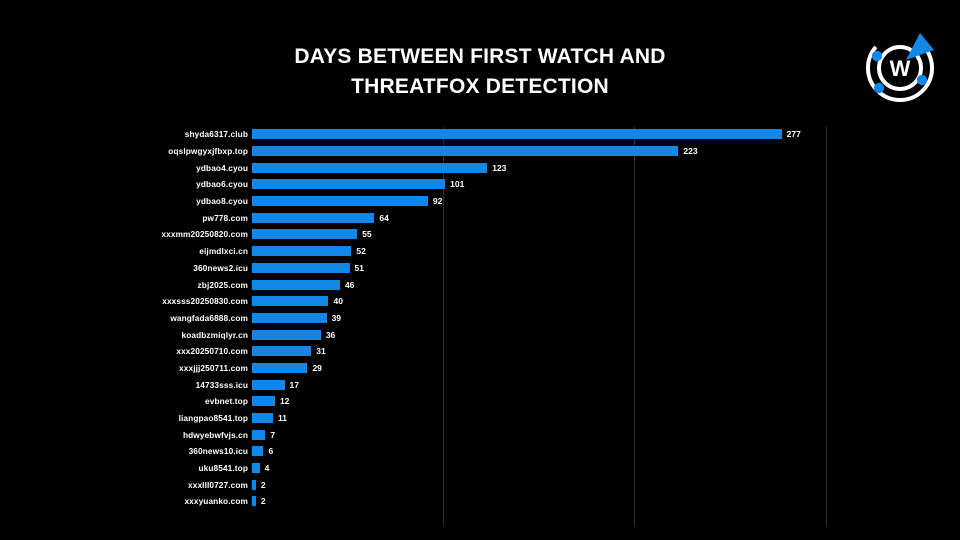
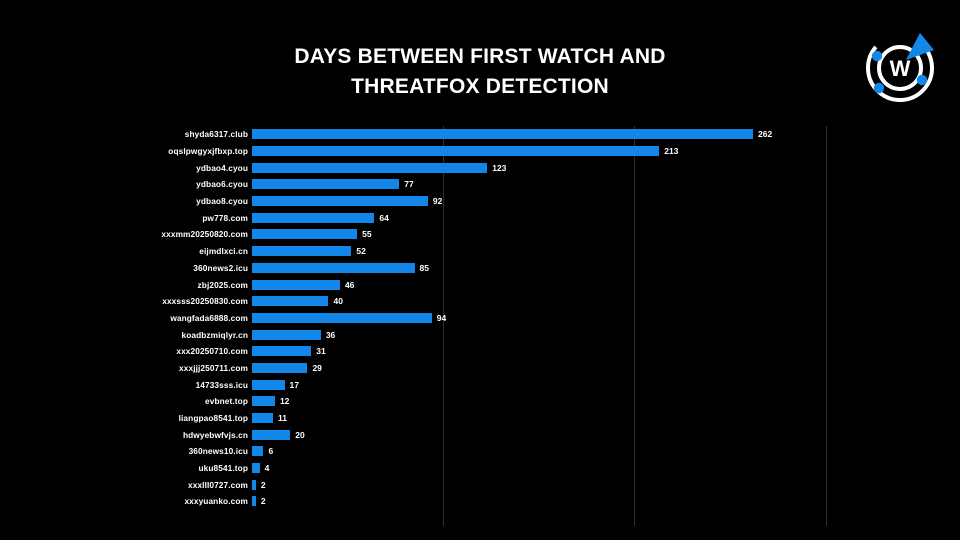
shyda6317.club: 277 -> 262
oqslpwgyxjfbxp.top: 223 -> 213
ydbao6.cyou: 101 -> 77
360news2.icu: 51 -> 85
wangfada6888.com: 39 -> 94
hdwyebwfvjs.cn: 7 -> 20
